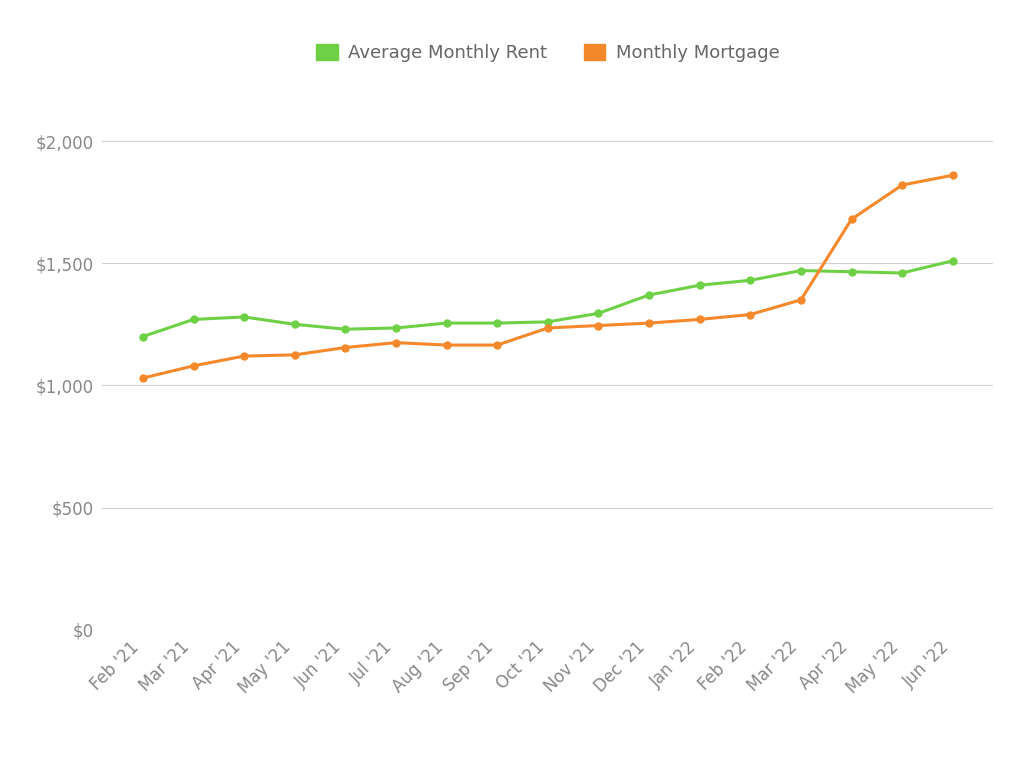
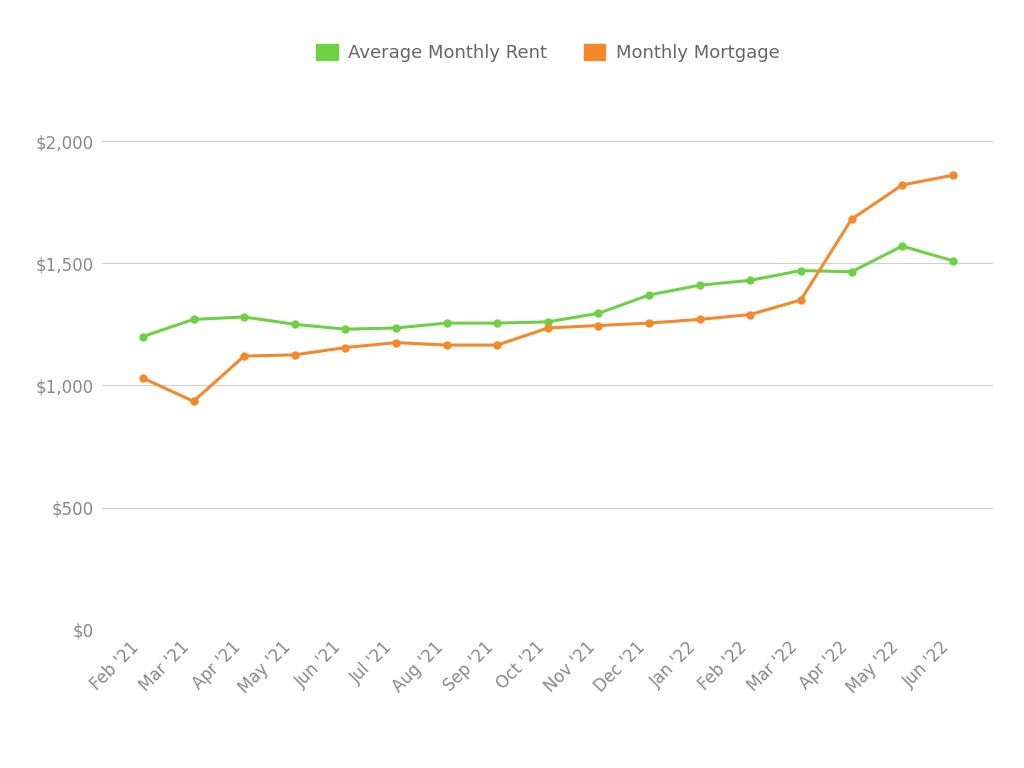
Monthly Mortgage/Mar '21: $1,080 -> $935
Average Monthly Rent/May '22: $1,460 -> $1,570
